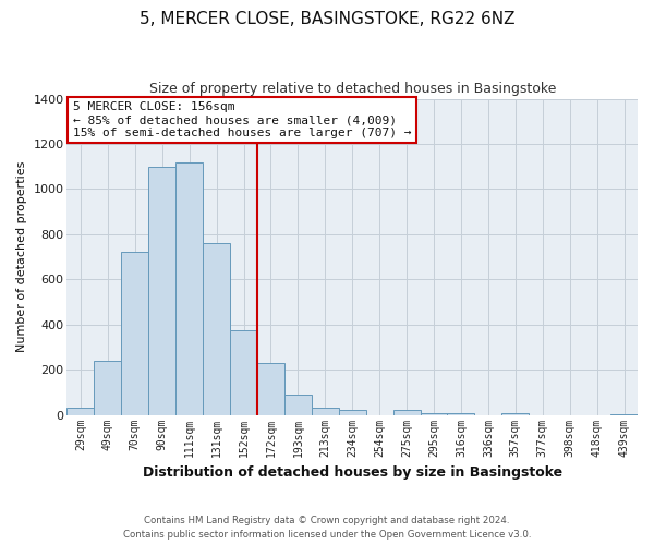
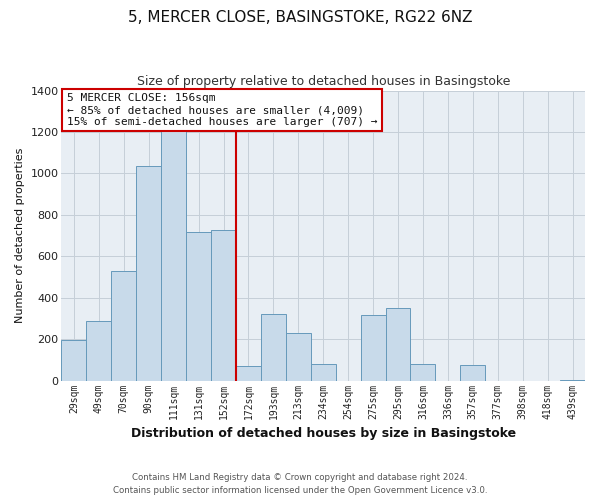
29sqm: 30 -> 195
49sqm: 240 -> 290
70sqm: 720 -> 530
90sqm: 1100 -> 1035
111sqm: 1120 -> 1210
131sqm: 760 -> 715
152sqm: 375 -> 725
172sqm: 230 -> 70
193sqm: 90 -> 320
213sqm: 30 -> 230
234sqm: 20 -> 80
275sqm: 20 -> 315
295sqm: 10 -> 350
316sqm: 10 -> 80
357sqm: 10 -> 75
